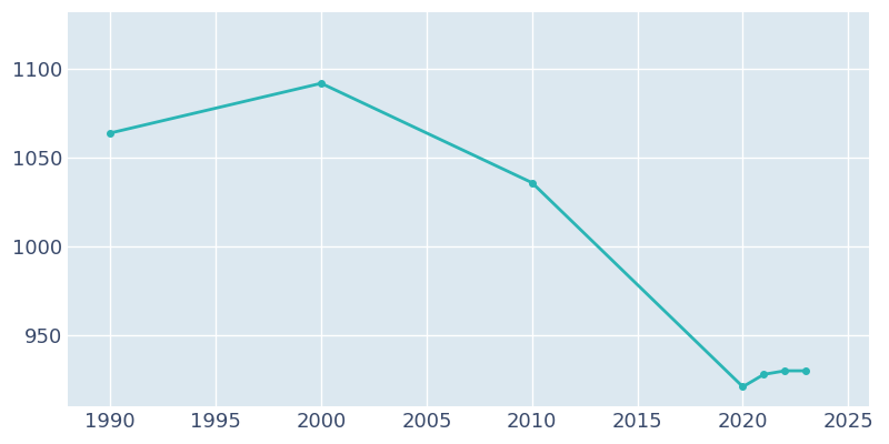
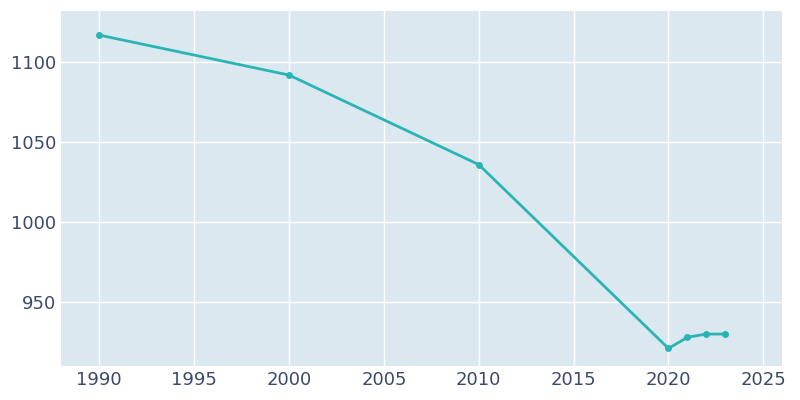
1990: 1064 -> 1117
